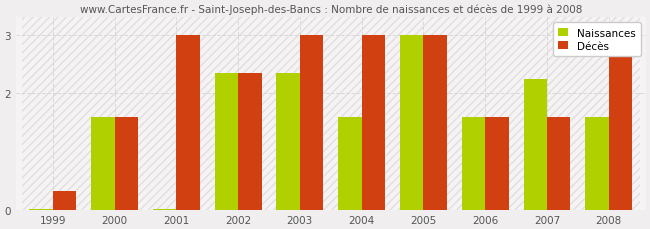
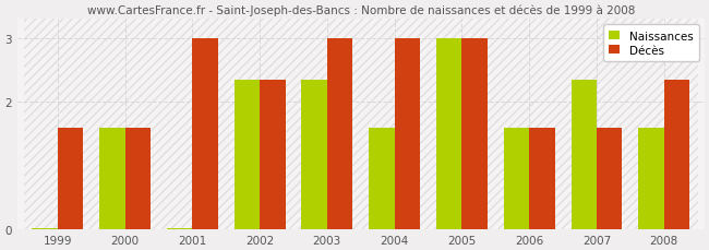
Décès/1999: 0.32 -> 1.60
Naissances/2007: 2.24 -> 2.35
Décès/2008: 2.66 -> 2.35
